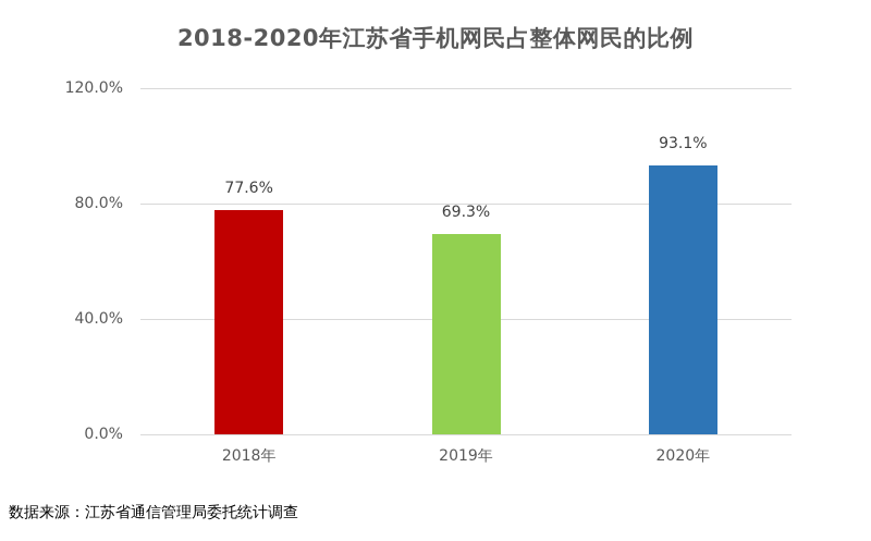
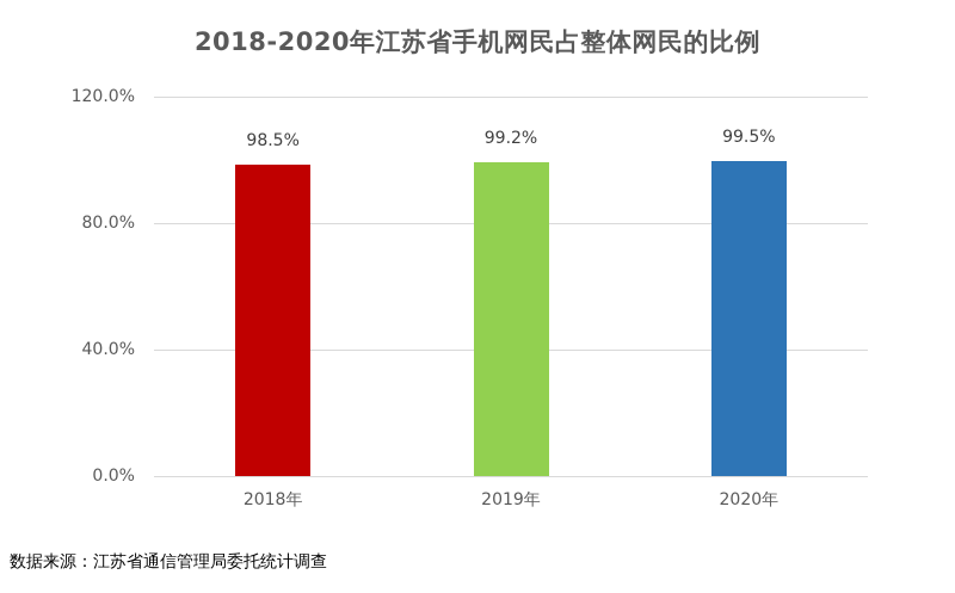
2018年: 77.6% -> 98.5%
2019年: 69.3% -> 99.2%
2020年: 93.1% -> 99.5%
